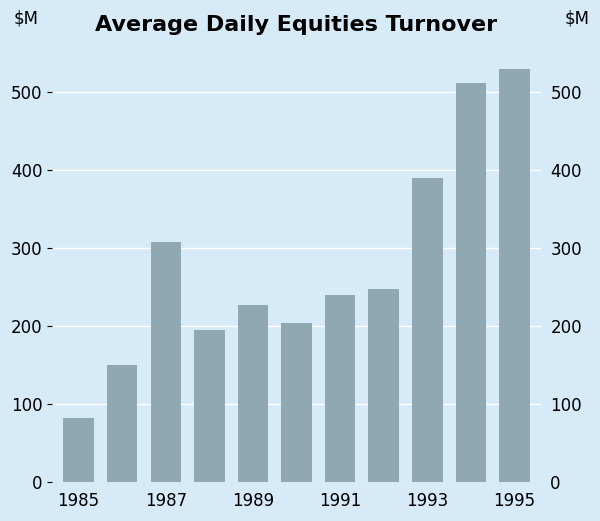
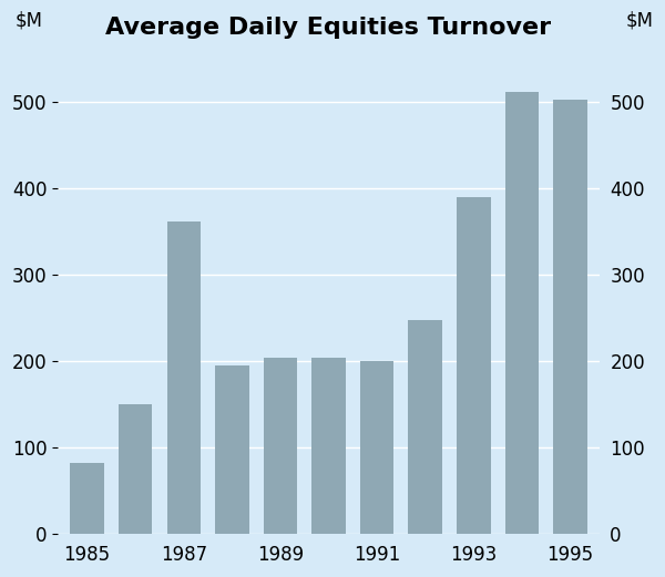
1987: 308 -> 362
1989: 227 -> 204
1991: 240 -> 200
1995: 530 -> 502
